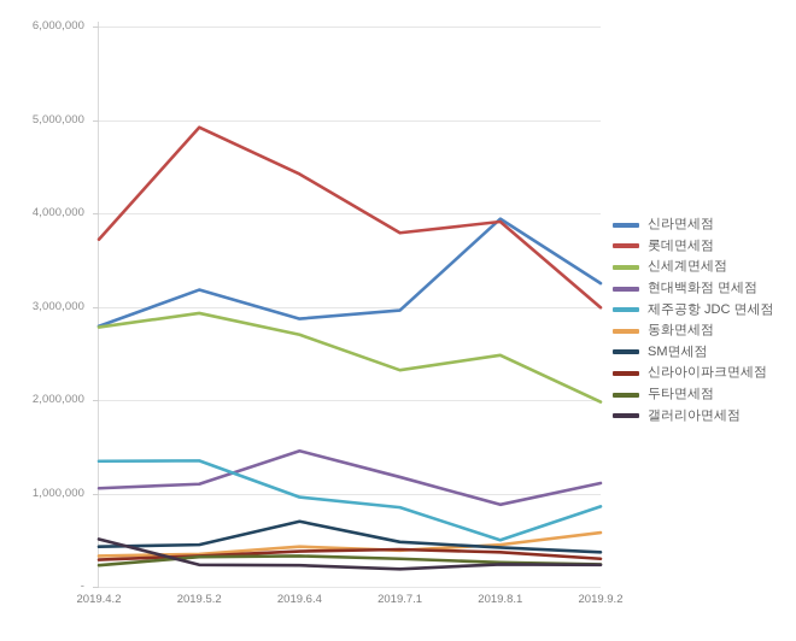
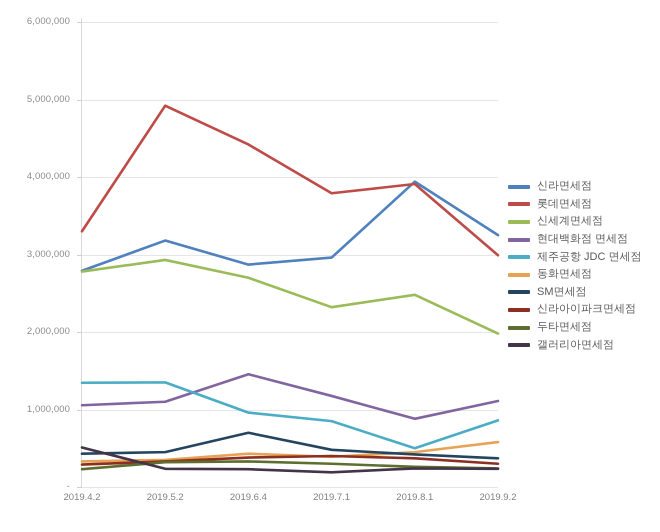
롯데면세점/2019.4.2: 3700000 -> 3300000
